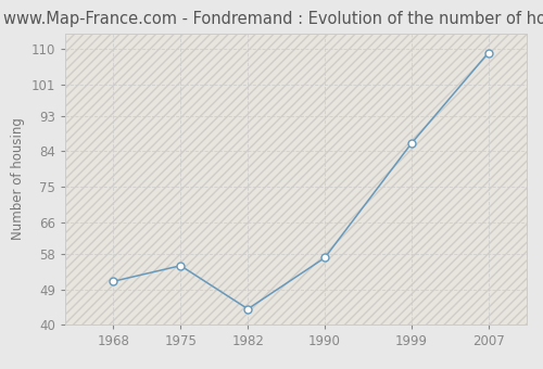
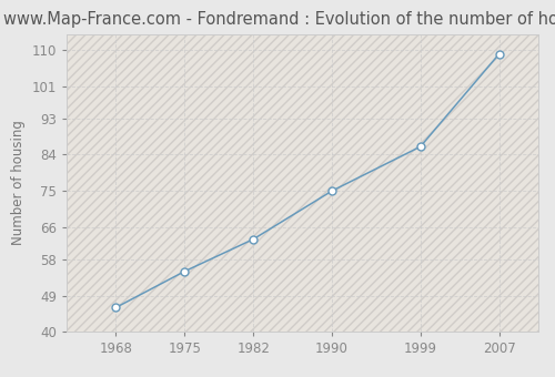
1968: 51 -> 46
1982: 44 -> 63
1990: 57 -> 75
